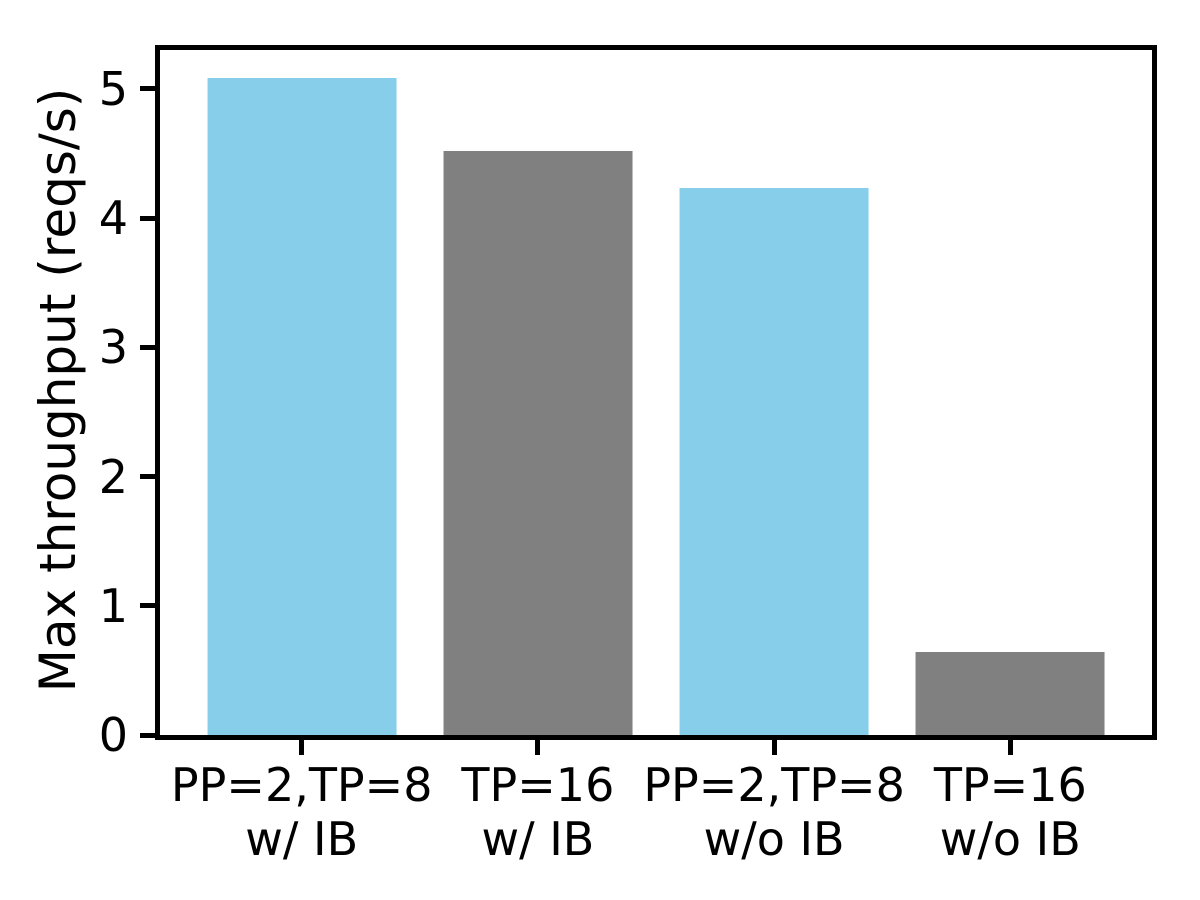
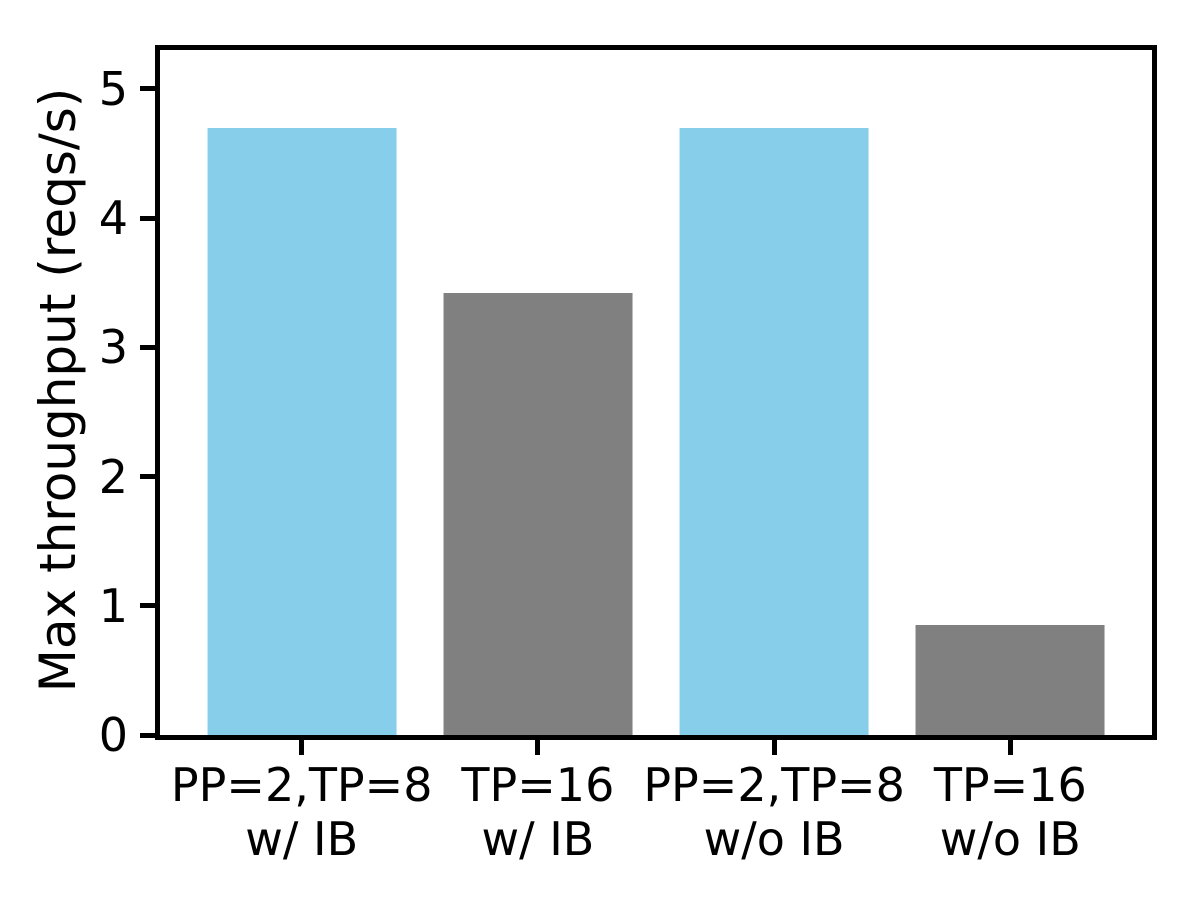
PP=2,TP=8 w/ IB: 5.08 -> 4.70
TP=16 w/ IB: 4.52 -> 3.42
PP=2,TP=8 w/o IB: 4.23 -> 4.70
TP=16 w/o IB: 0.64 -> 0.85
